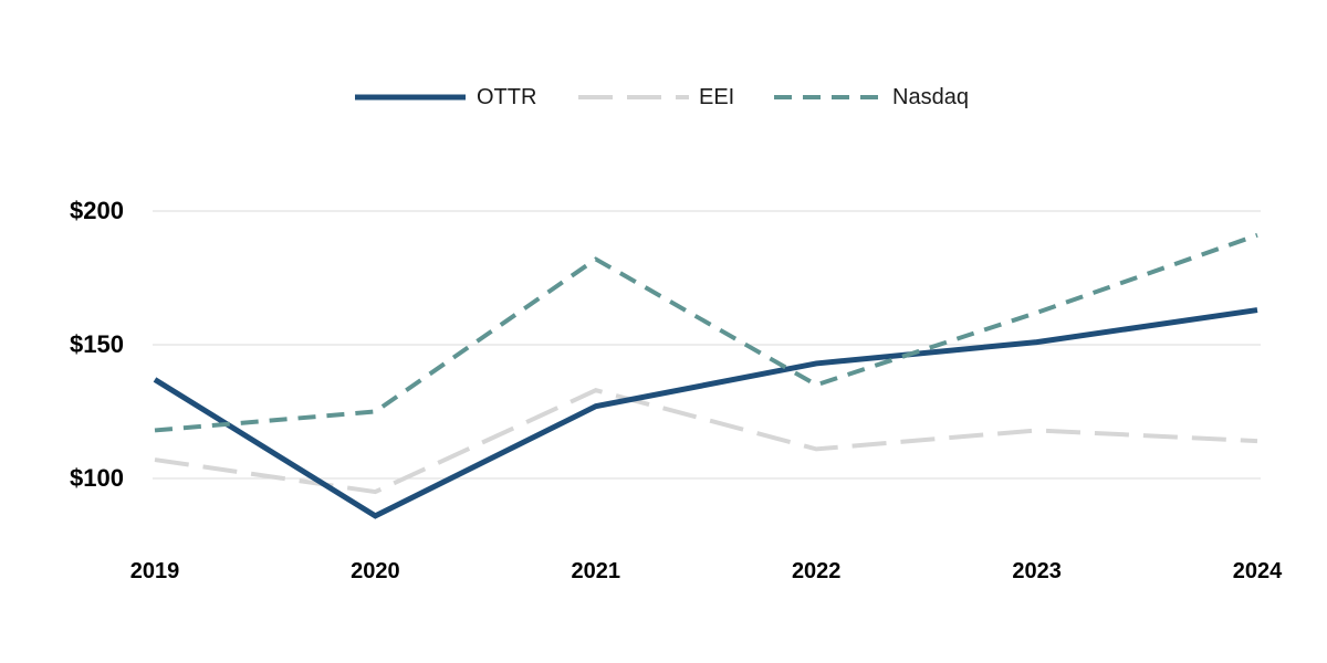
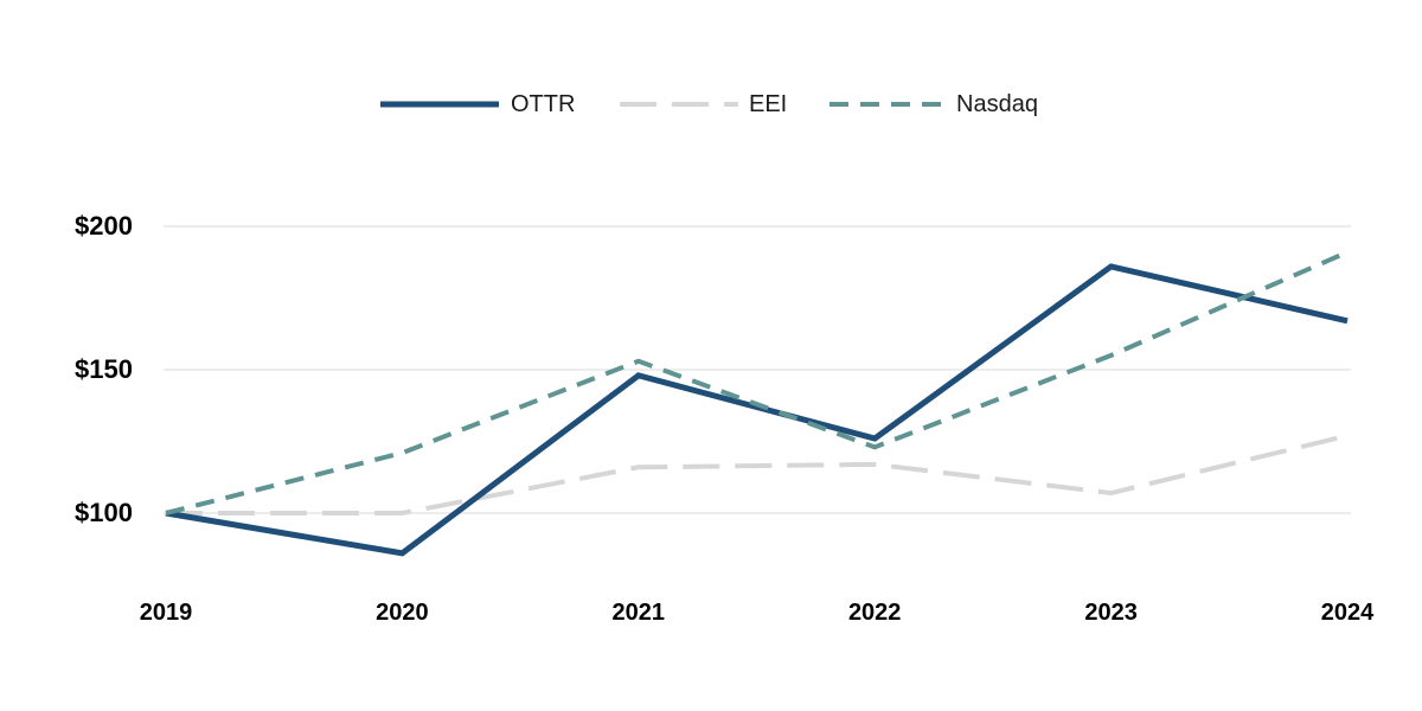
OTTR/2019: $137 -> $100
EEI/2019: $107 -> $100
Nasdaq/2019: $118 -> $100
EEI/2020: $95 -> $100
Nasdaq/2020: $125 -> $121
OTTR/2021: $127 -> $148
EEI/2021: $133 -> $116
Nasdaq/2021: $182 -> $153
OTTR/2022: $143 -> $126
EEI/2022: $111 -> $117
Nasdaq/2022: $135 -> $123
OTTR/2023: $151 -> $186
EEI/2023: $118 -> $107
Nasdaq/2023: $162 -> $155
OTTR/2024: $163 -> $167
EEI/2024: $114 -> $127
